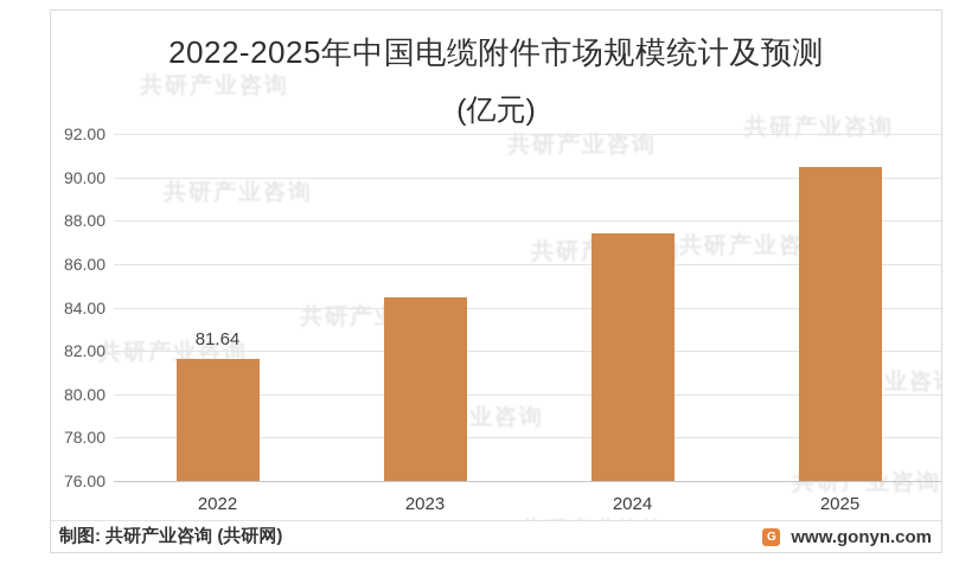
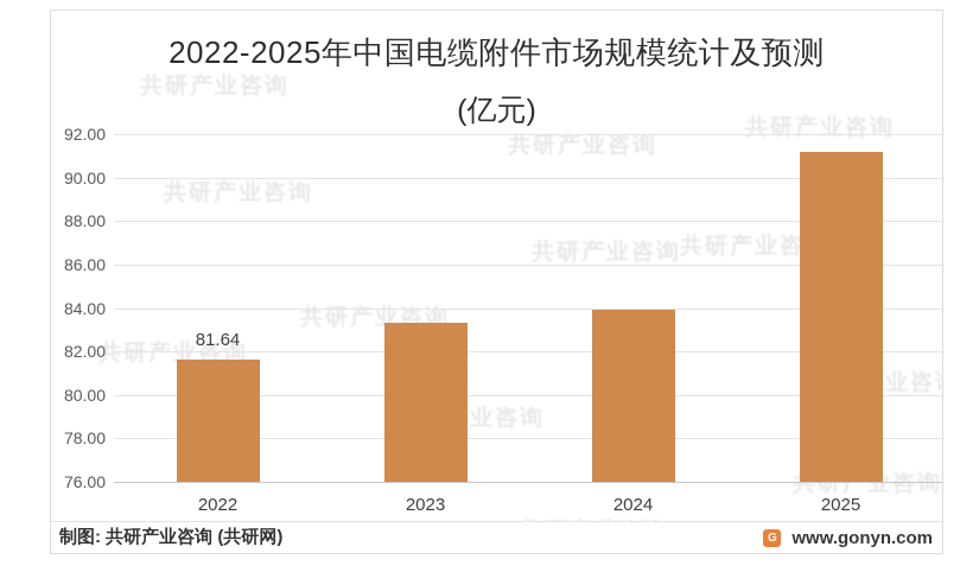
2023: 84.5 -> 83.3
2024: 87.4 -> 83.9
2025: 90.5 -> 91.2
